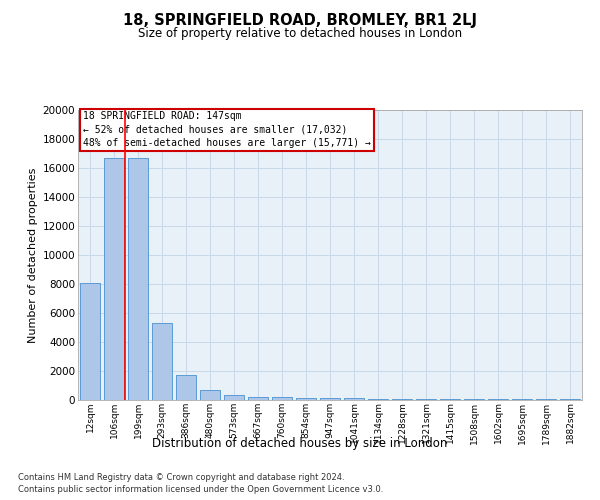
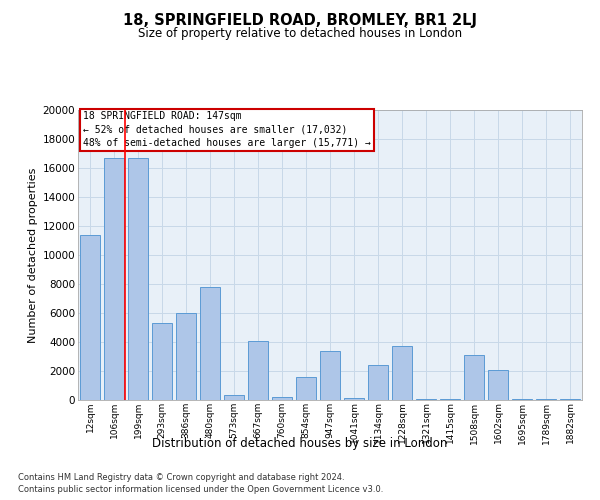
12sqm: 8100 -> 11400
386sqm: 1800 -> 6000
480sqm: 700 -> 7800
667sqm: 200 -> 4100
854sqm: 200 -> 1600
947sqm: 100 -> 3400
1134sqm: 100 -> 2400
1228sqm: 100 -> 3700
1508sqm: 100 -> 3100
1602sqm: 0 -> 2100
